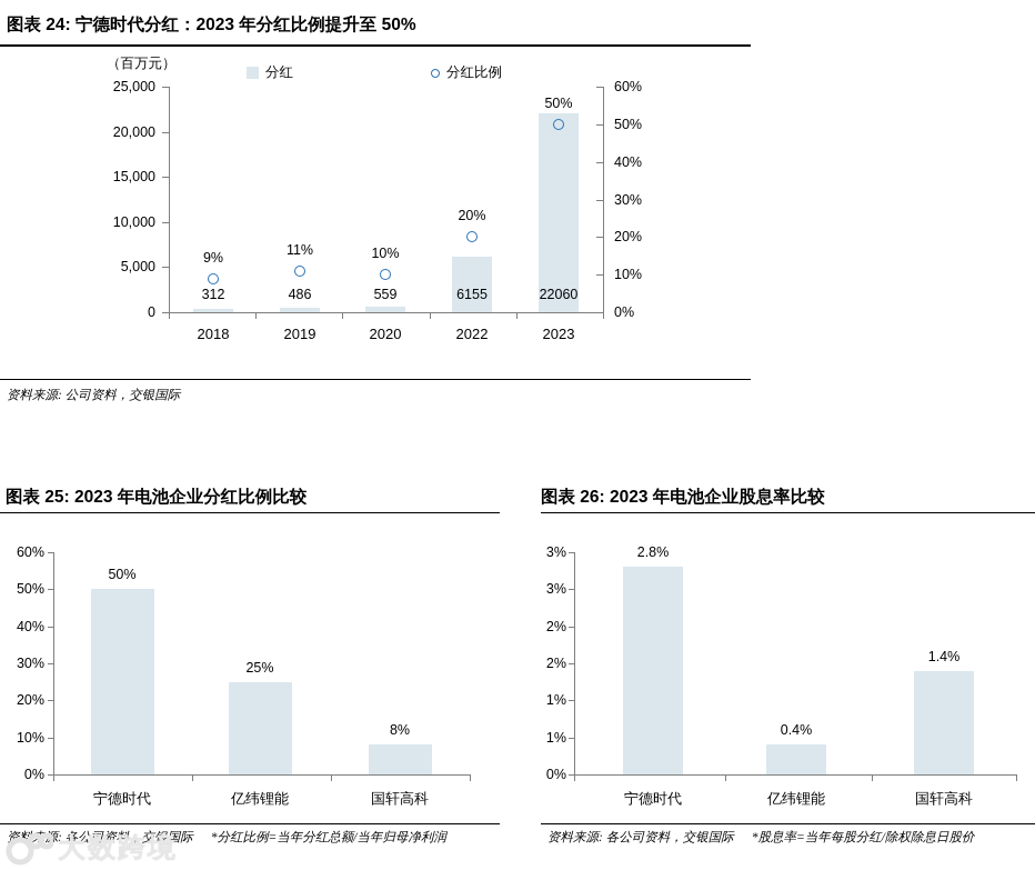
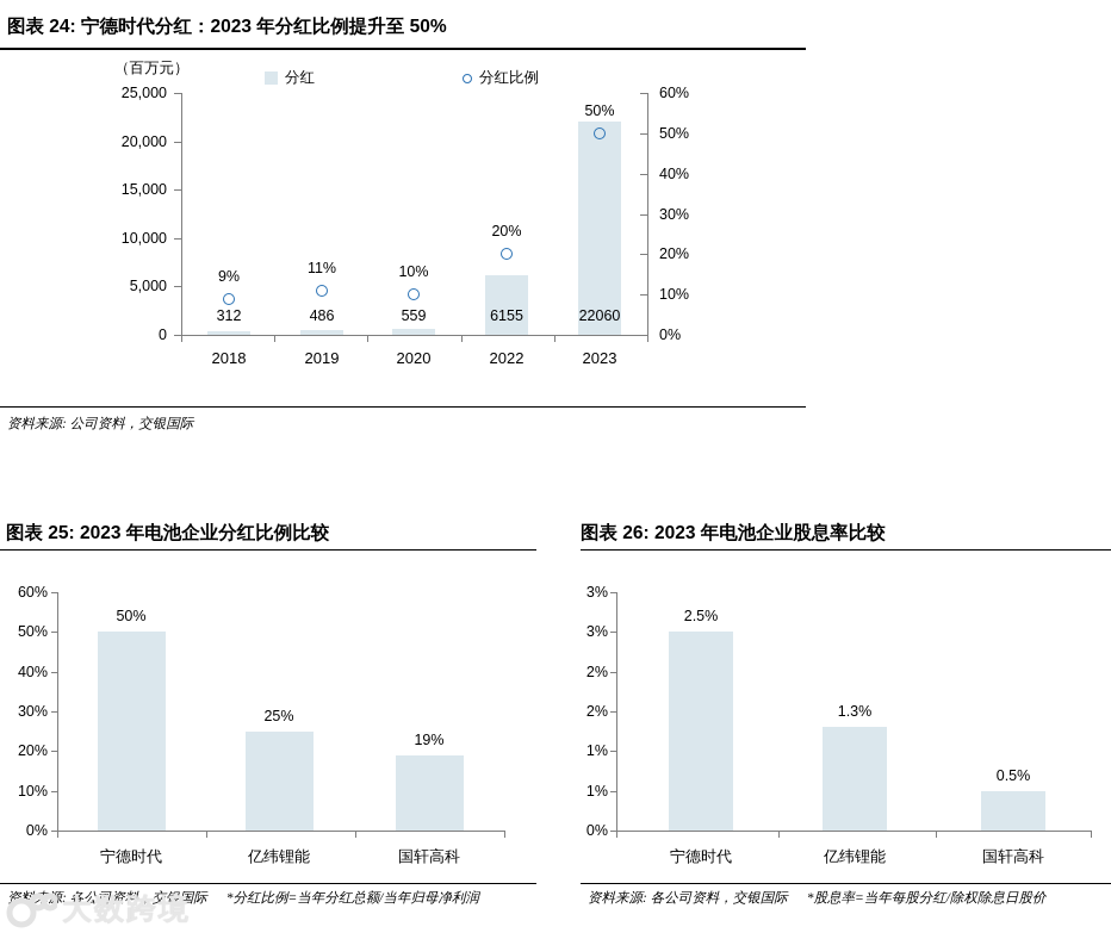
图表 25: 2023 年电池企业分红比例比较/国轩高科: 8% -> 19%
图表 26: 2023 年电池企业股息率比较/宁德时代: 2.8% -> 2.5%
图表 26: 2023 年电池企业股息率比较/亿纬锂能: 0.4% -> 1.3%
图表 26: 2023 年电池企业股息率比较/国轩高科: 1.4% -> 0.5%
